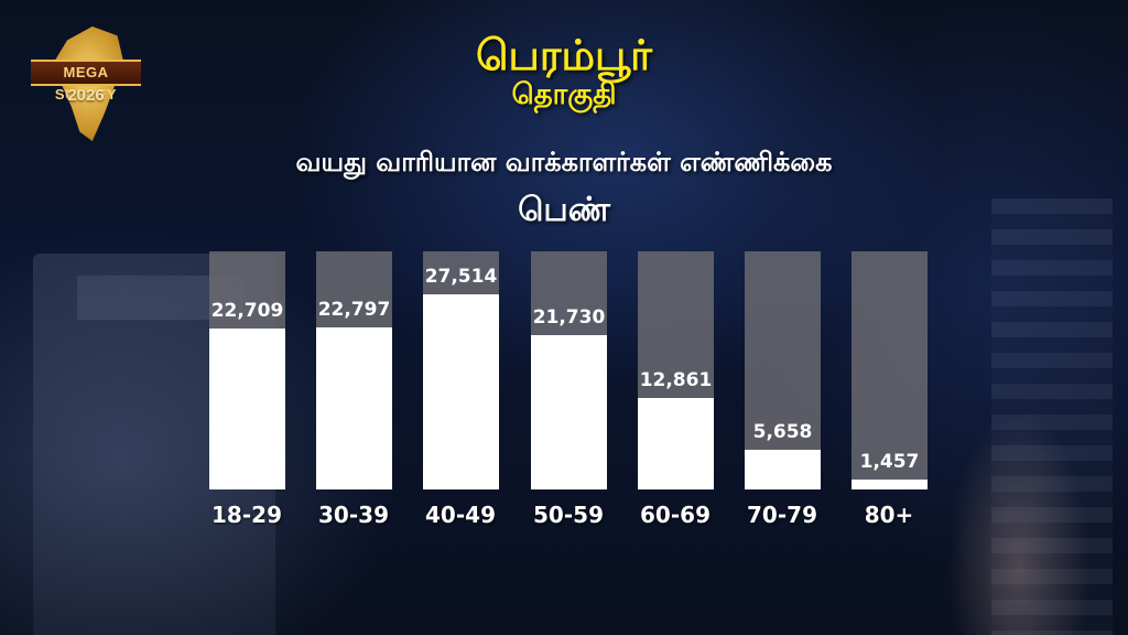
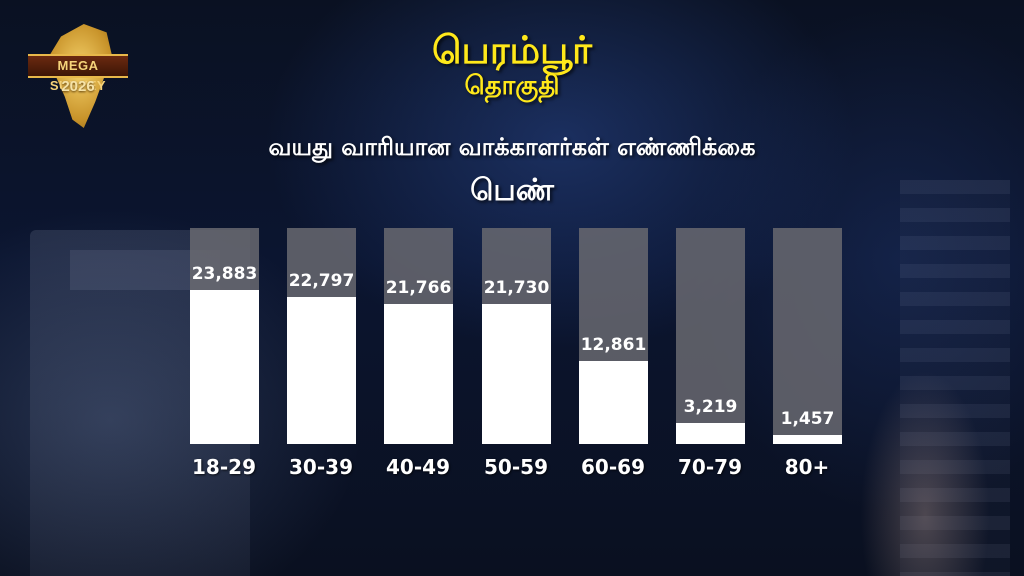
18-29: 22,709 -> 23,883
40-49: 27,514 -> 21,766
70-79: 5,658 -> 3,219
